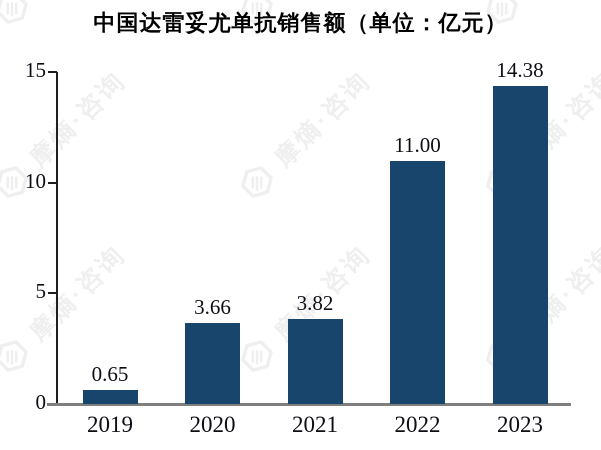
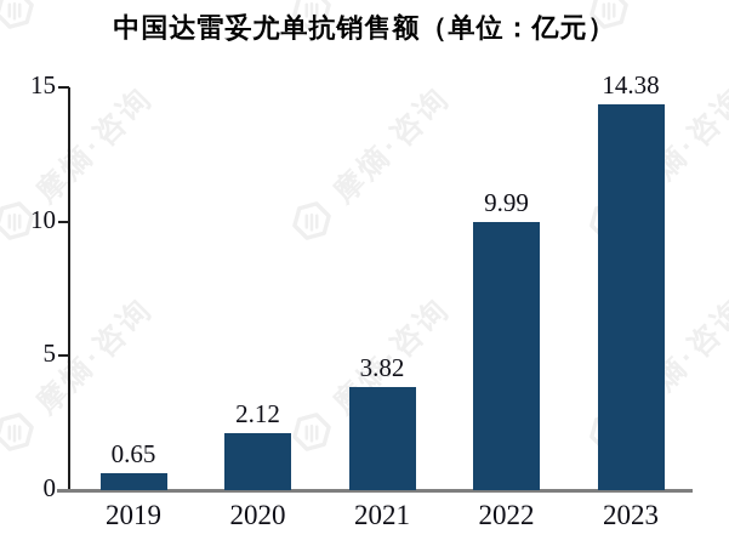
2020: 3.66 -> 2.12
2022: 11.00 -> 9.99
